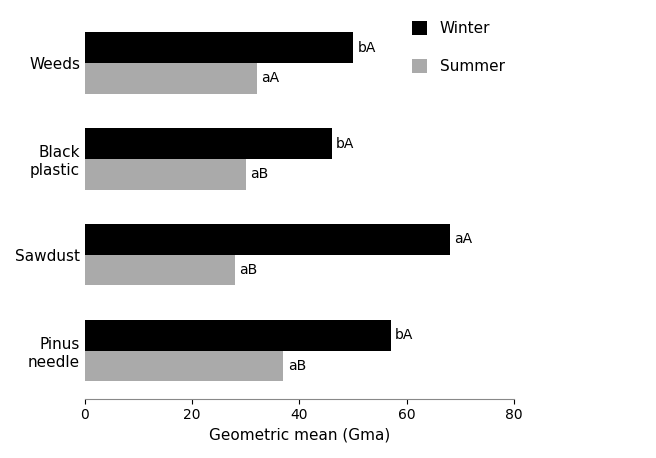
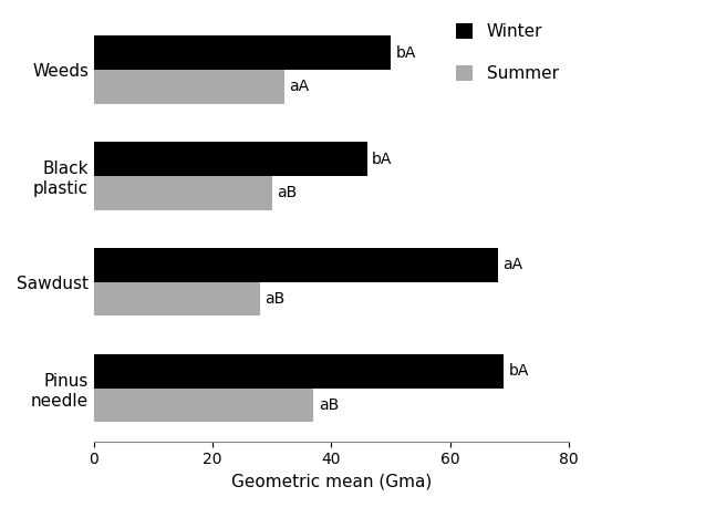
Winter/Pinus needle: 57 -> 69
